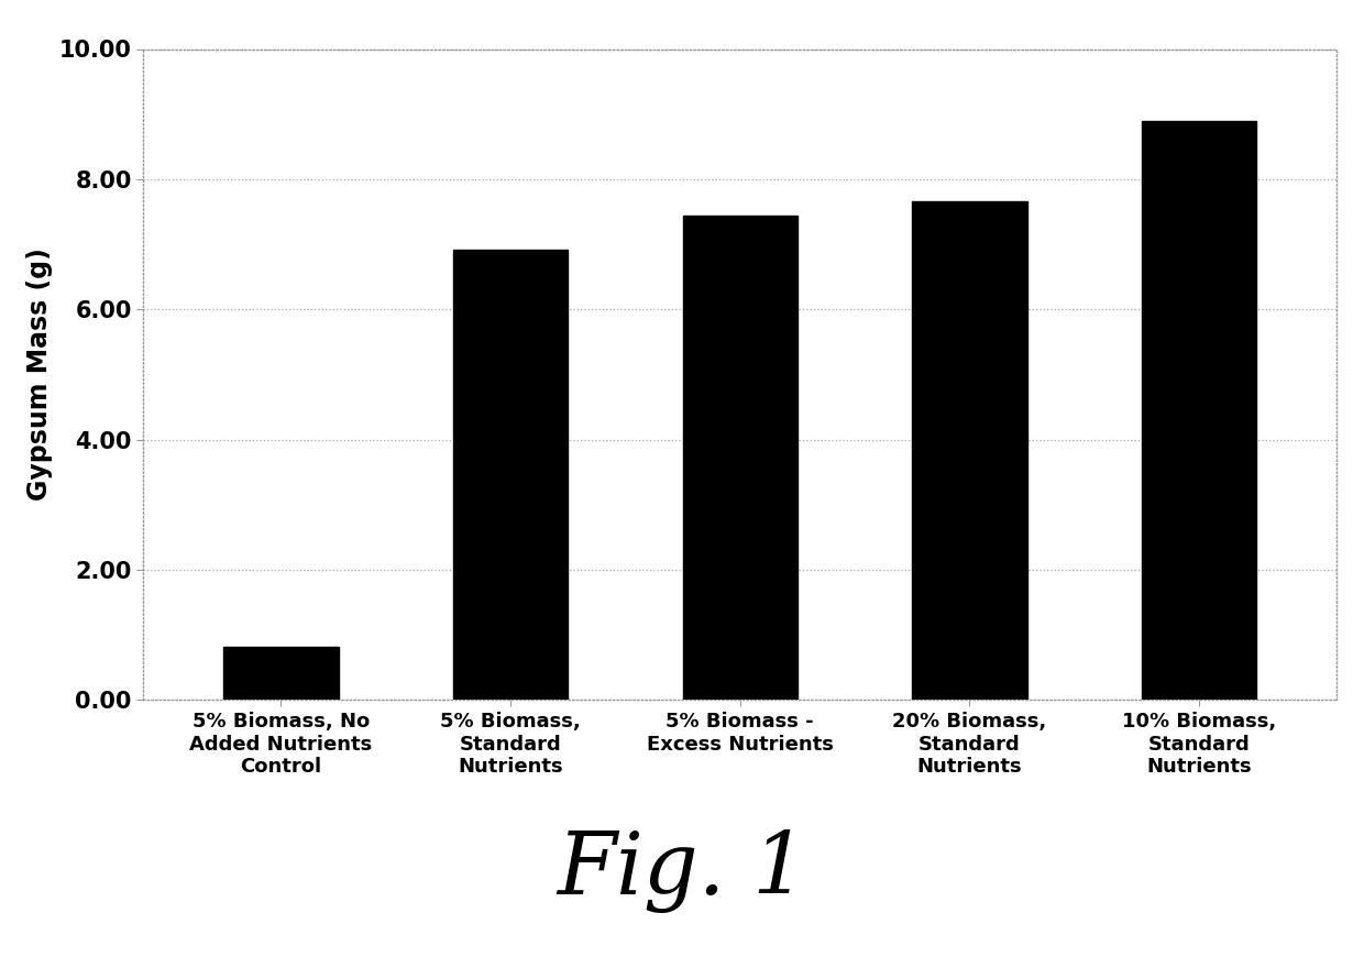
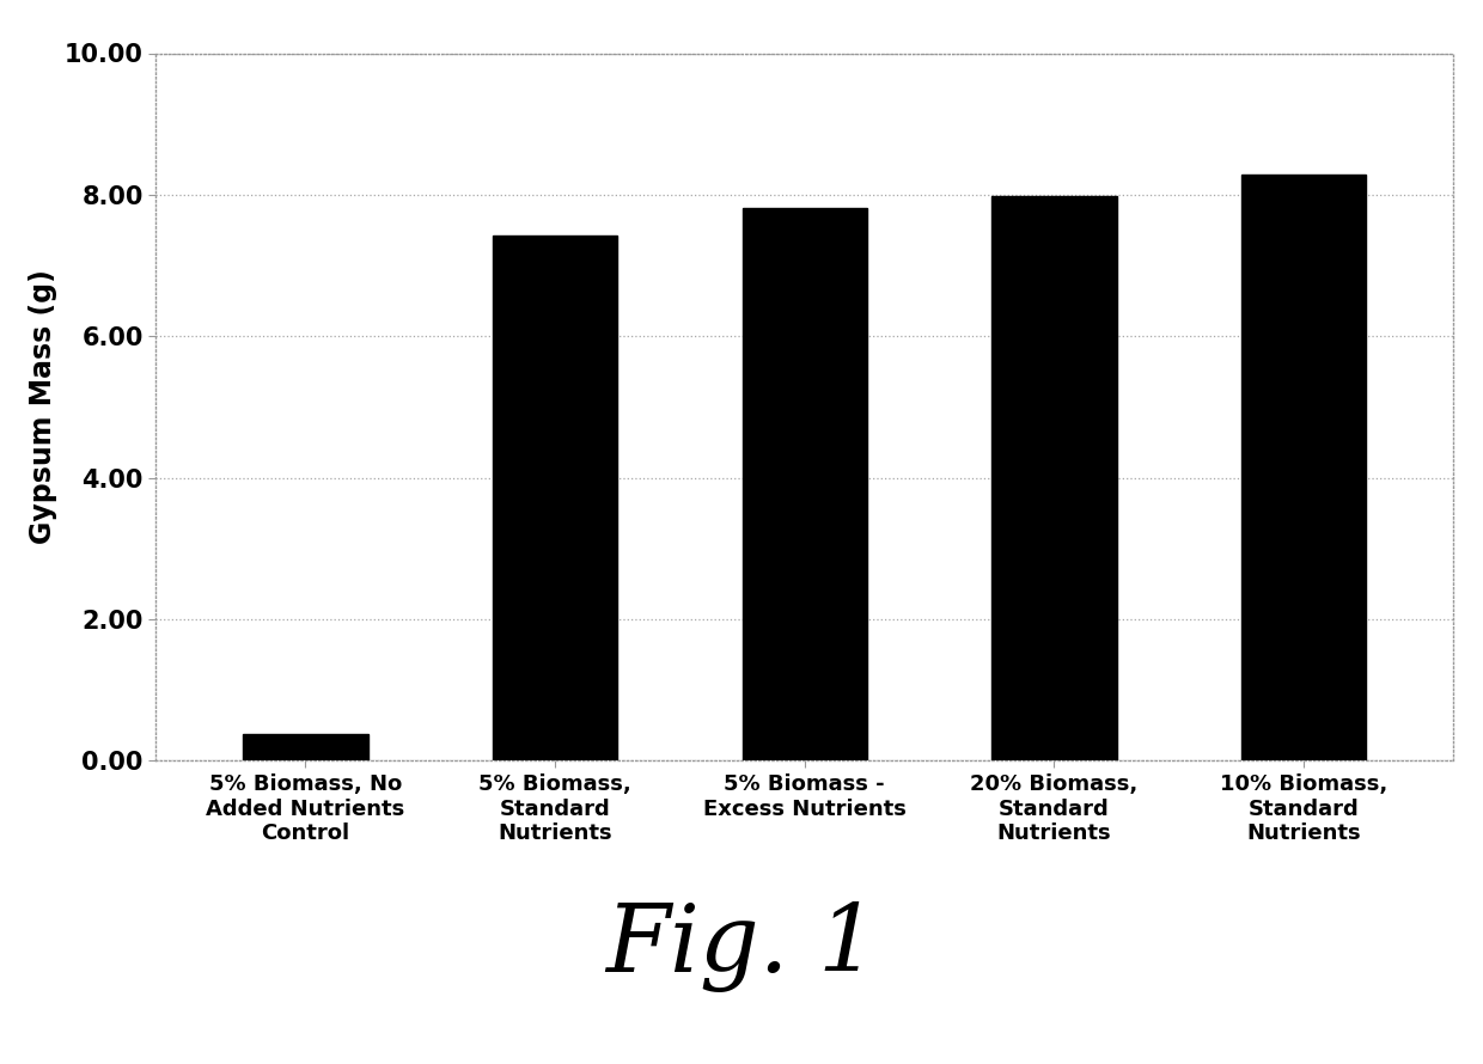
5% Biomass, No Added Nutrients Control: 0.82 -> 0.38
5% Biomass, Standard Nutrients: 6.92 -> 7.42
5% Biomass - Excess Nutrients: 7.44 -> 7.82
20% Biomass, Standard Nutrients: 7.66 -> 7.98
10% Biomass, Standard Nutrients: 8.90 -> 8.28
